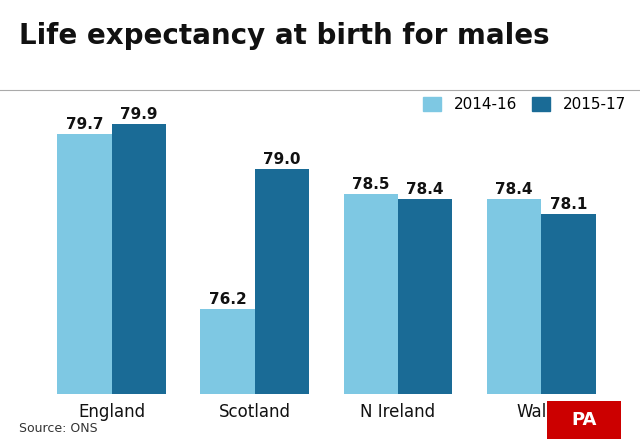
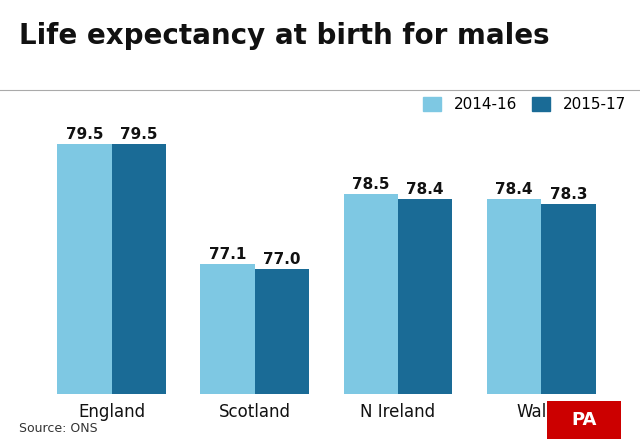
2014-16/England: 79.7 -> 79.5
2015-17/England: 79.9 -> 79.5
2014-16/Scotland: 76.2 -> 77.1
2015-17/Scotland: 79.0 -> 77.0
2015-17/Wales: 78.1 -> 78.3
